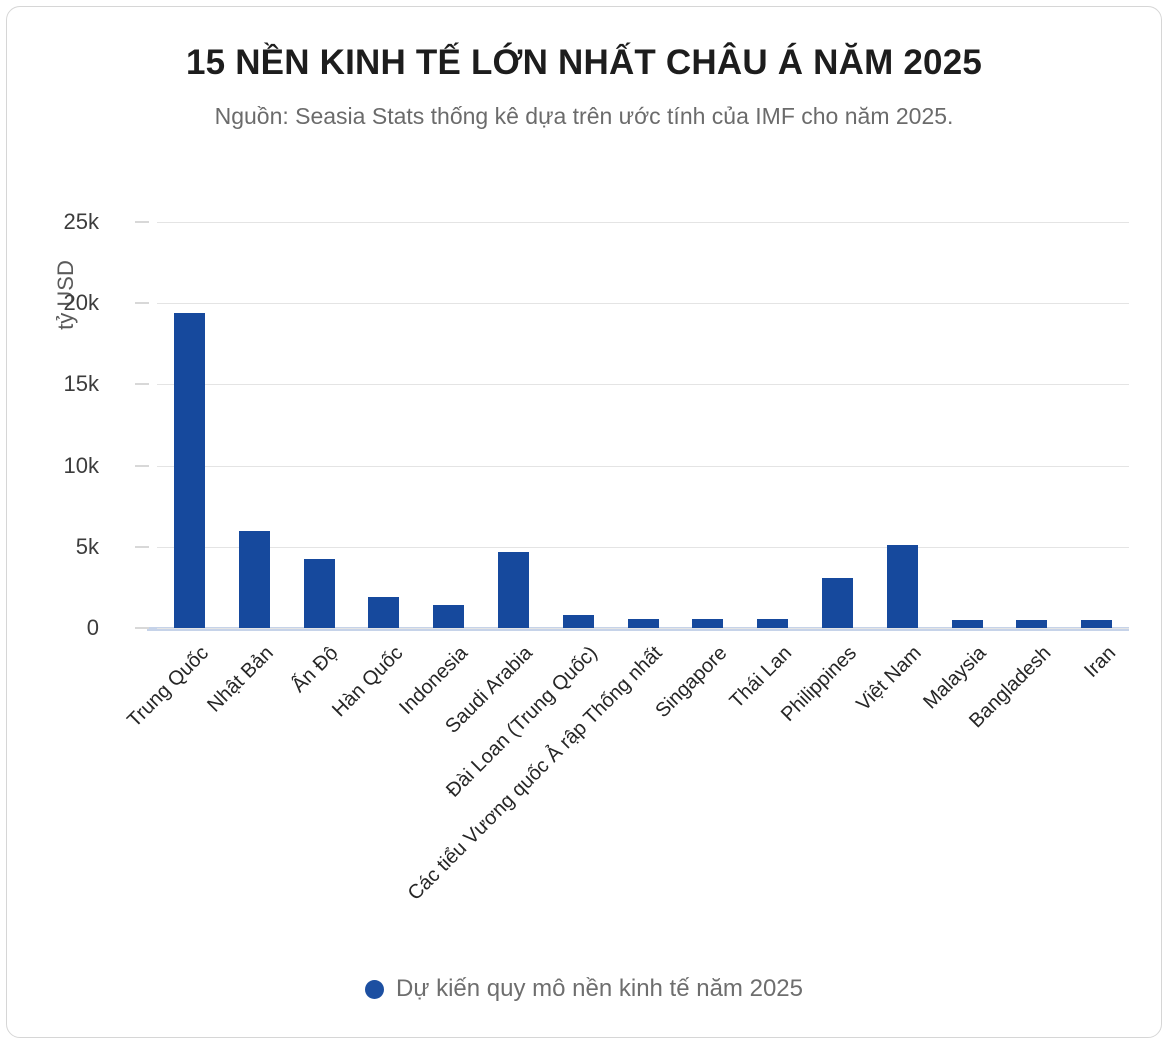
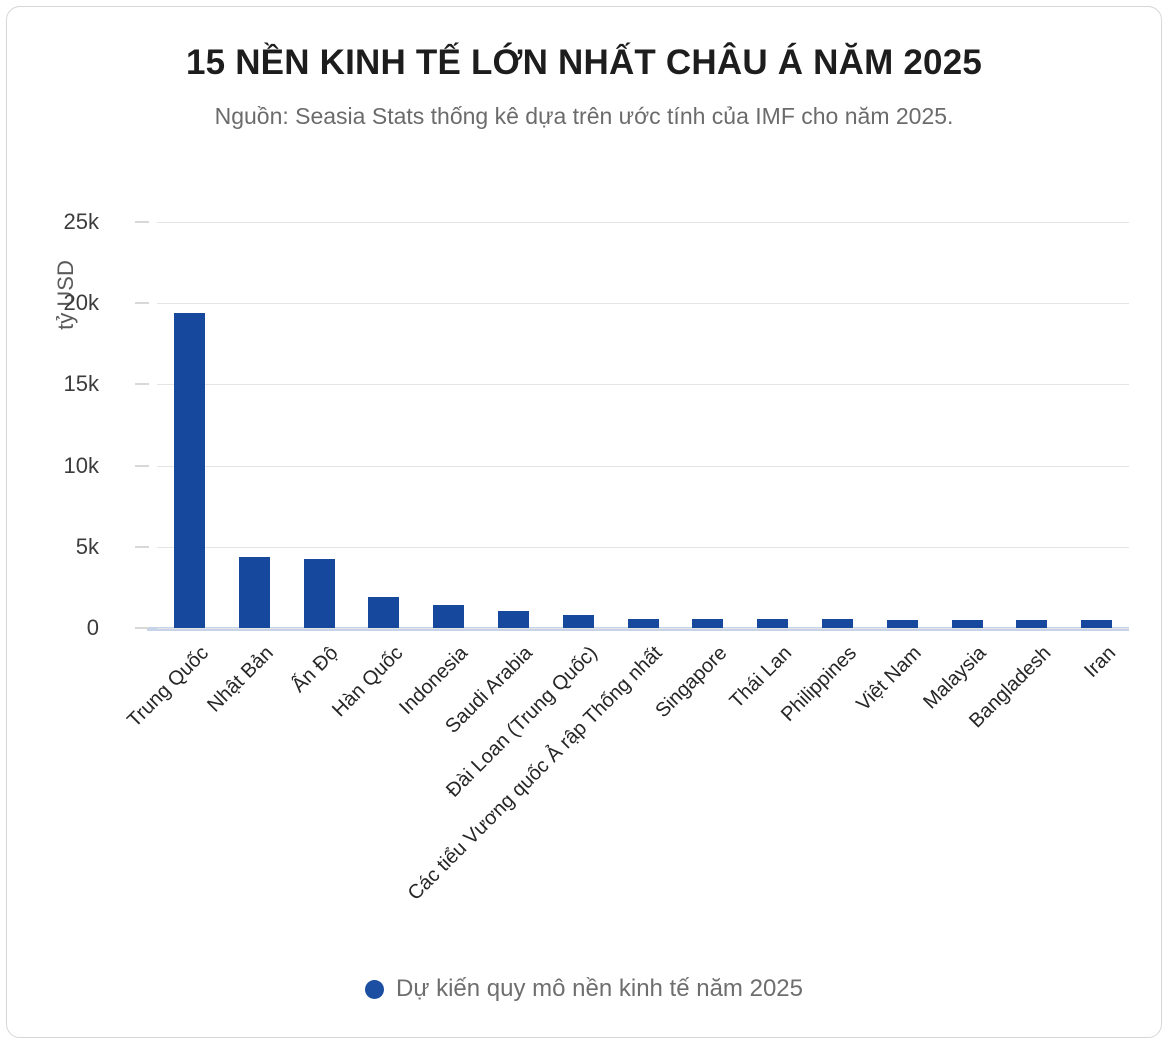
Nhật Bản: 6.0k -> 4.4k
Saudi Arabia: 4.7k -> 1.1k
Philippines: 3.1k -> 0.5k
Việt Nam: 5.1k -> 0.5k
